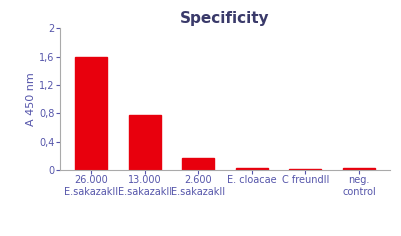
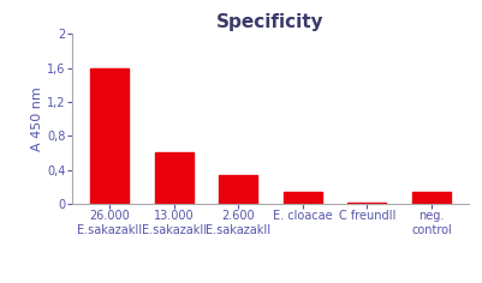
13.000 E.sakazakII: 0,77 -> 0,60
2.600 E.sakazakII: 0,17 -> 0,34
E. cloacae: 0,03 -> 0,14
neg. control: 0,02 -> 0,14
